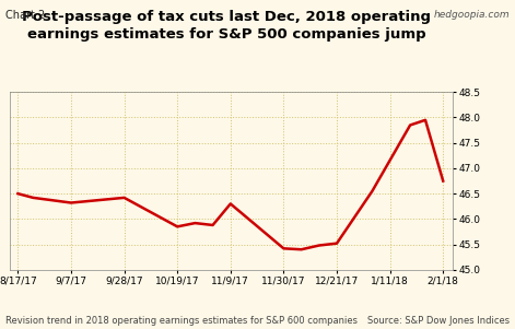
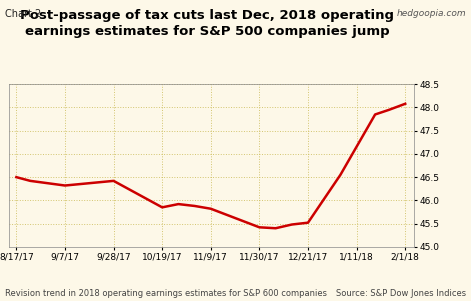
11/9/17: 46.30 -> 45.82
2/1/18: 46.75 -> 48.08
